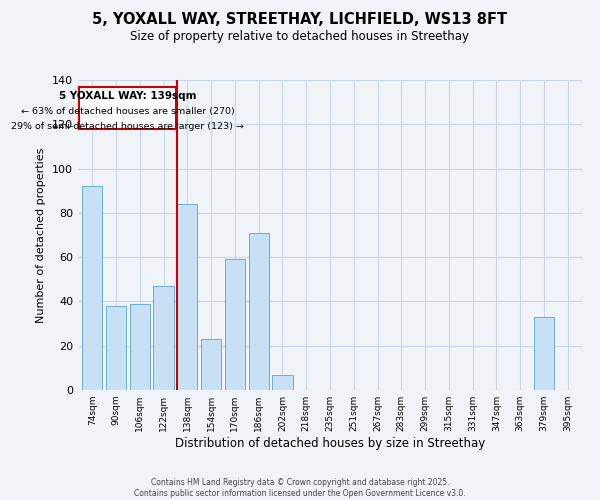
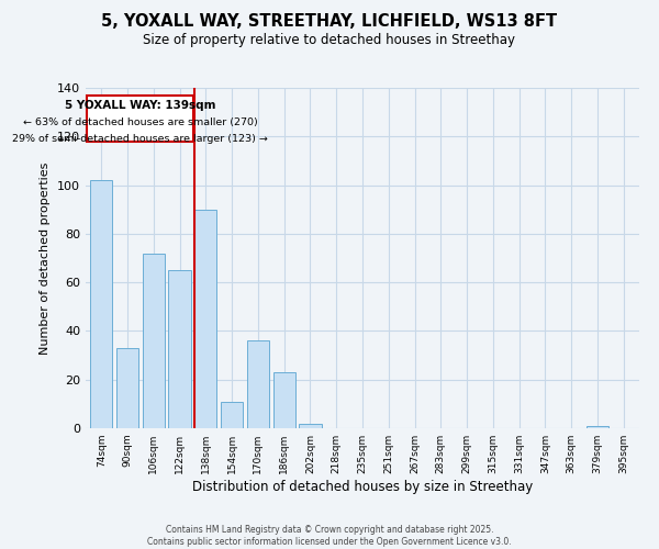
74sqm: 92 -> 102
90sqm: 38 -> 33
106sqm: 39 -> 72
122sqm: 47 -> 65
138sqm: 84 -> 90
154sqm: 23 -> 11
170sqm: 59 -> 36
186sqm: 71 -> 23
202sqm: 7 -> 2
379sqm: 33 -> 1
